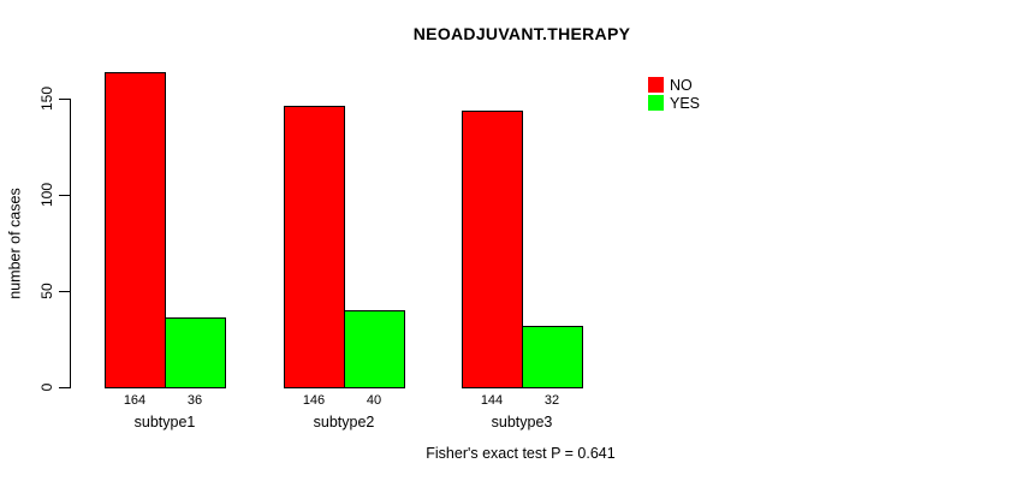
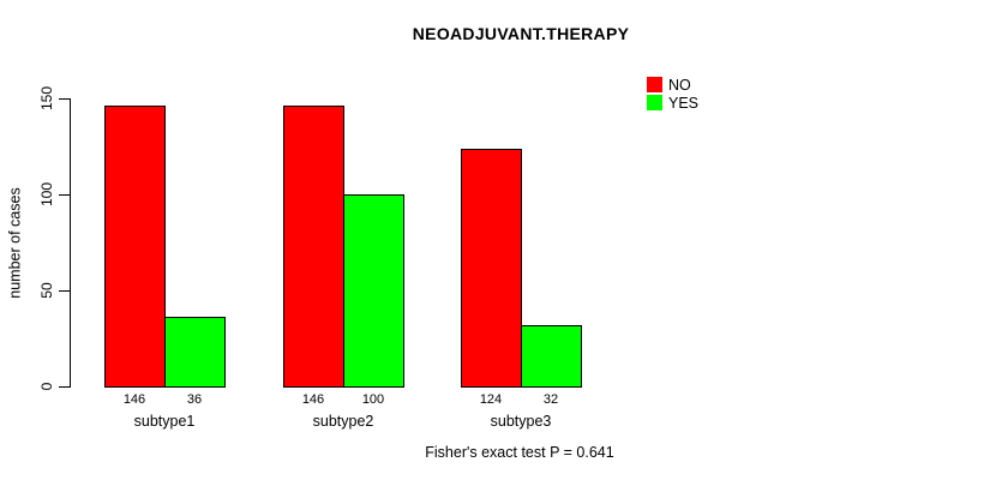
NO/subtype1: 164 -> 146
YES/subtype2: 40 -> 100
NO/subtype3: 144 -> 124
